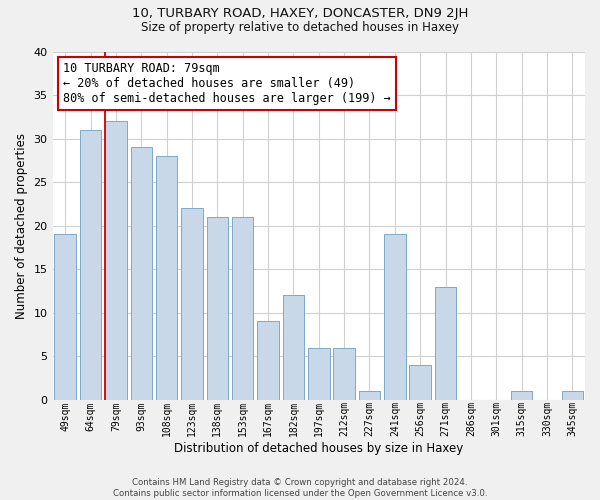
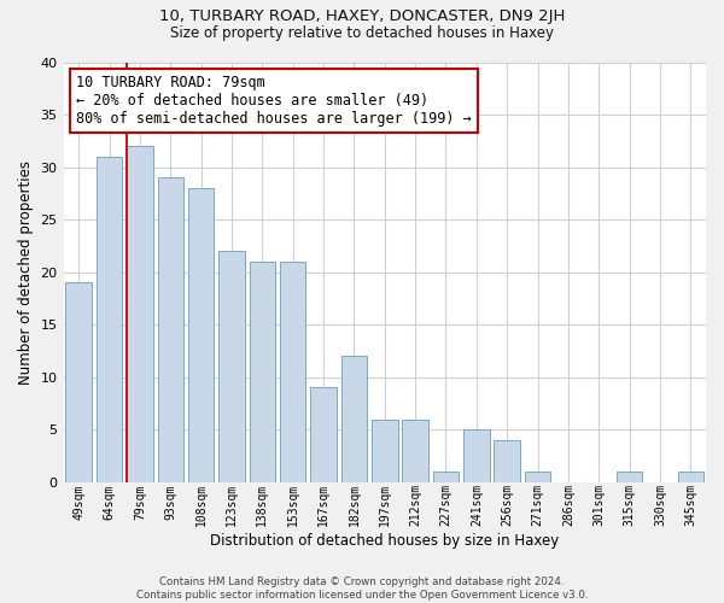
241sqm: 19 -> 5
271sqm: 13 -> 1
